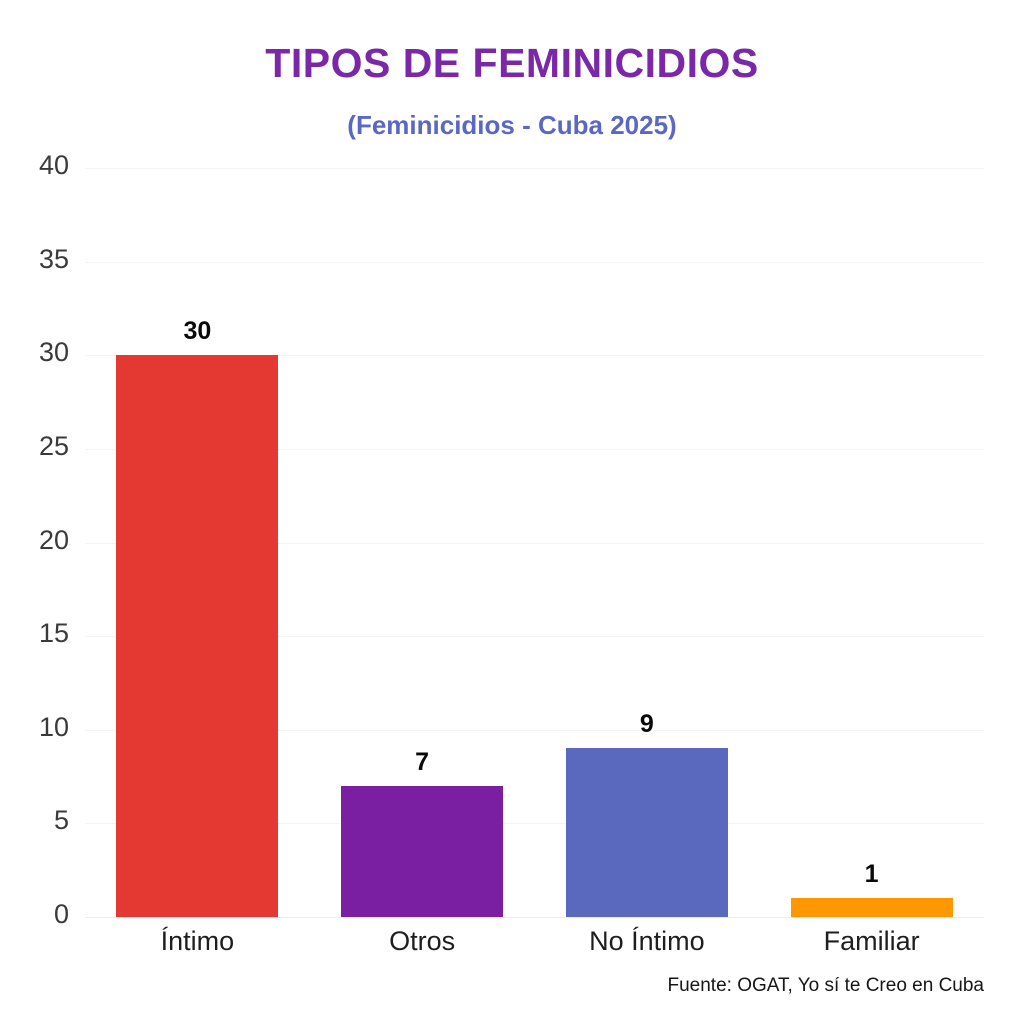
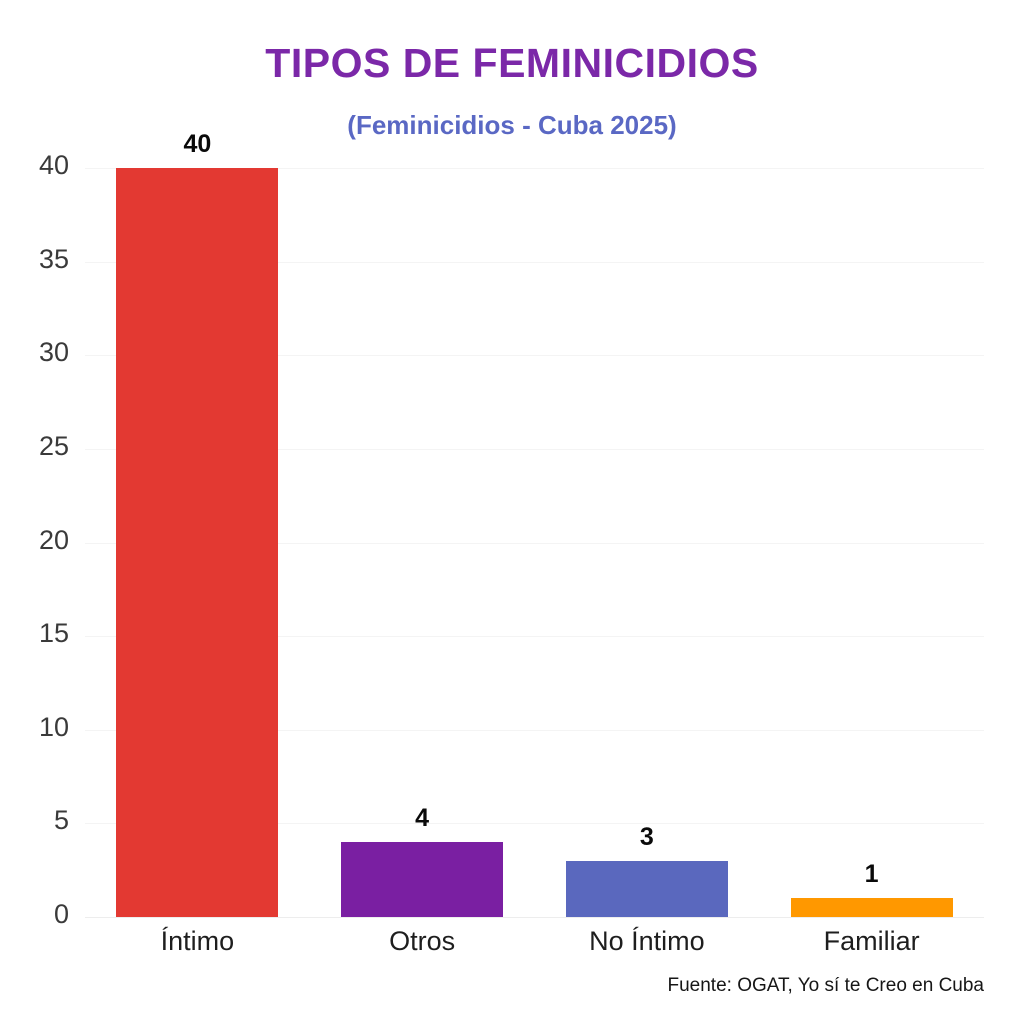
Íntimo: 30 -> 40
Otros: 7 -> 4
No Íntimo: 9 -> 3
